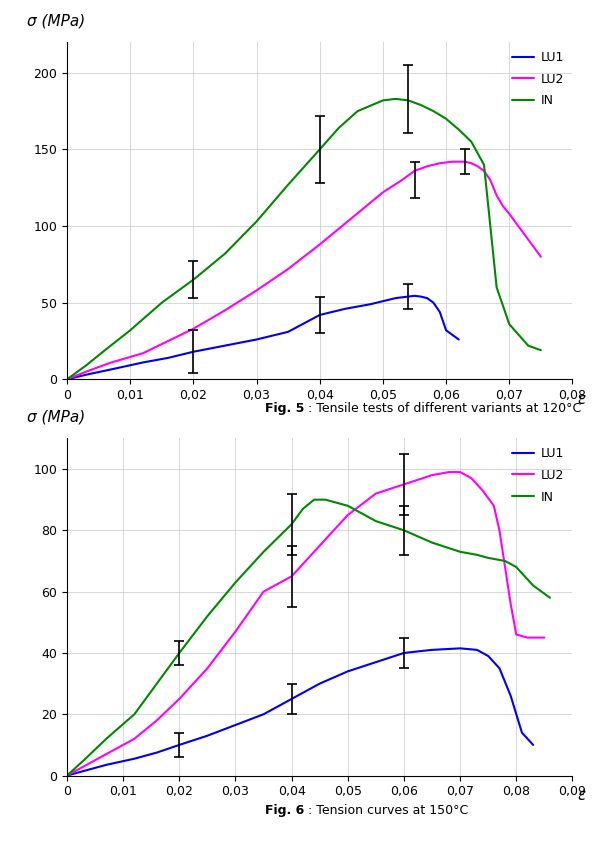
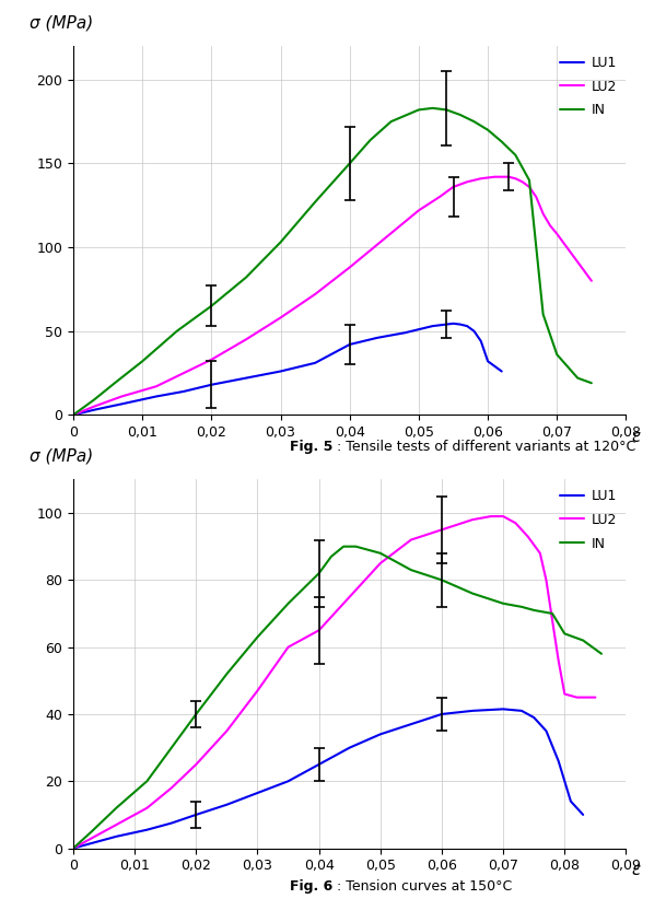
IN/0,08: 68 -> 64
